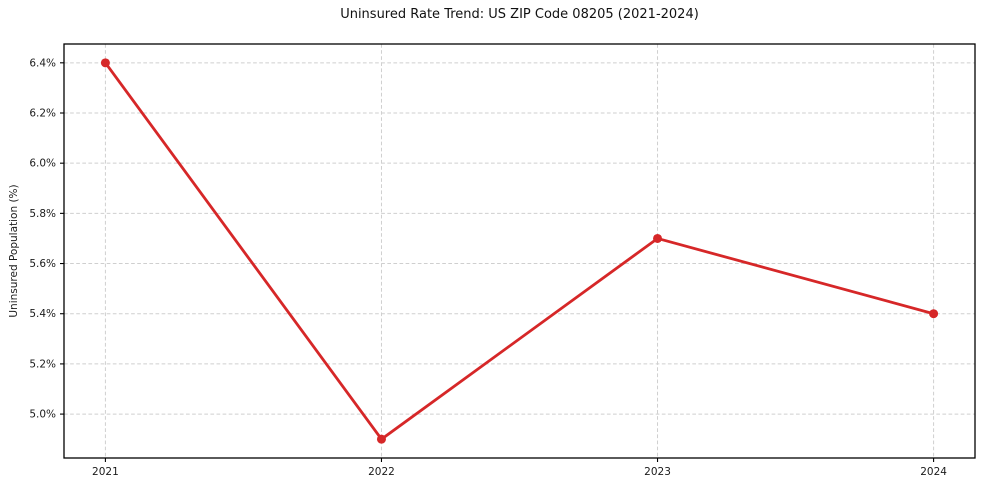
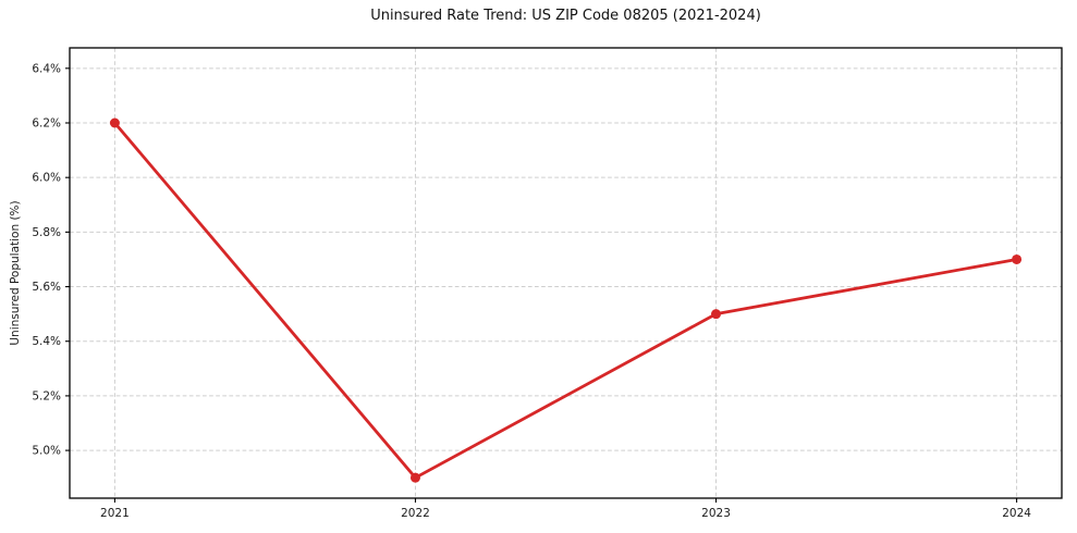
2021: 6.4% -> 6.2%
2023: 5.7% -> 5.5%
2024: 5.4% -> 5.7%
